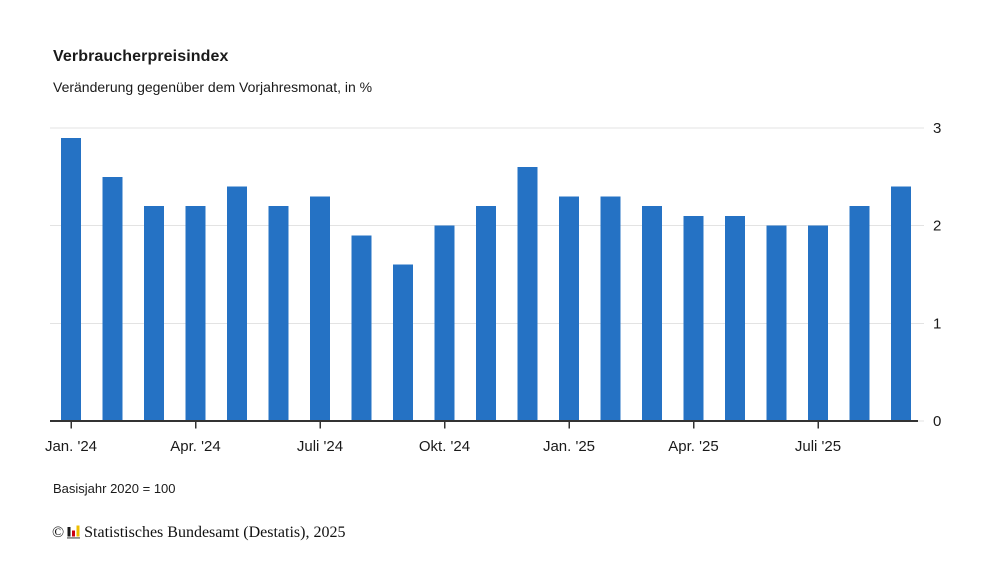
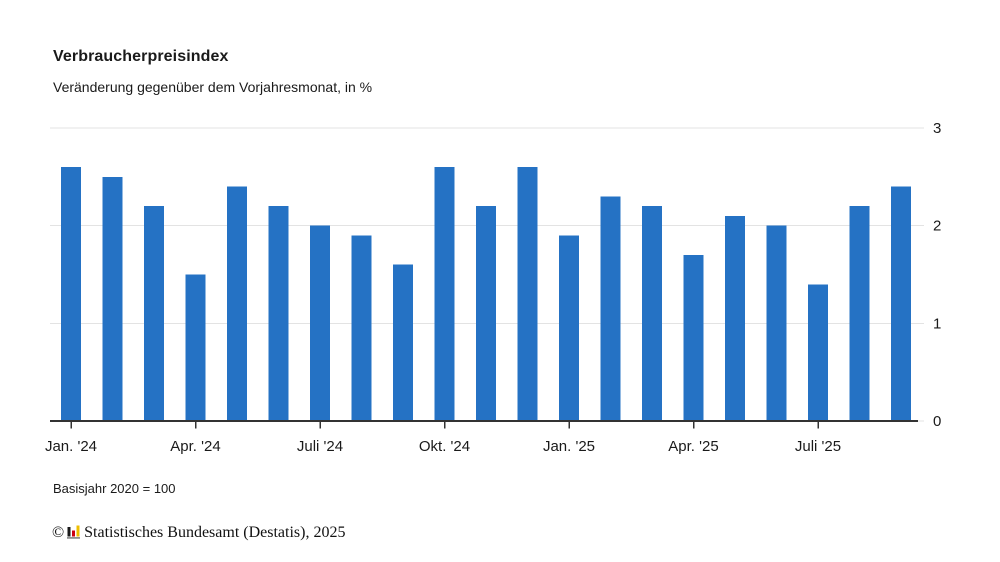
Jan. '24: 2.9 -> 2.6
Apr. '24: 2.2 -> 1.5
Juli '24: 2.3 -> 2.0
Okt. '24: 2.0 -> 2.6
Jan. '25: 2.3 -> 1.9
Apr. '25: 2.1 -> 1.7
Juli '25: 2.0 -> 1.4
